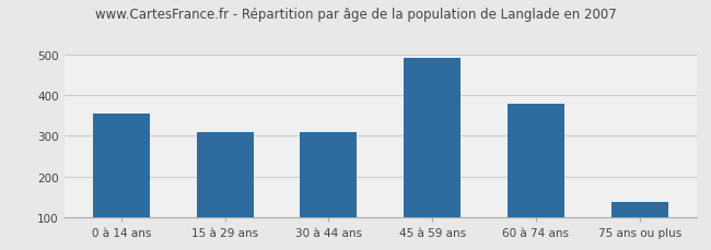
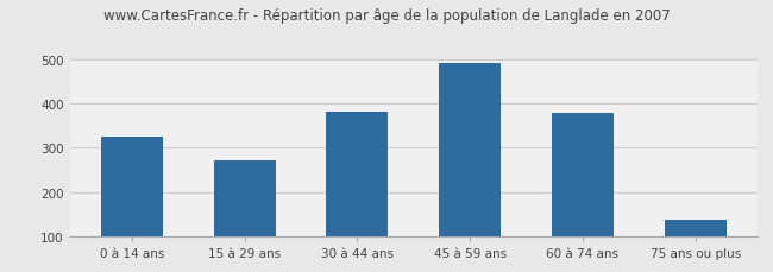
0 à 14 ans: 355 -> 325
15 à 29 ans: 310 -> 272
30 à 44 ans: 310 -> 382
